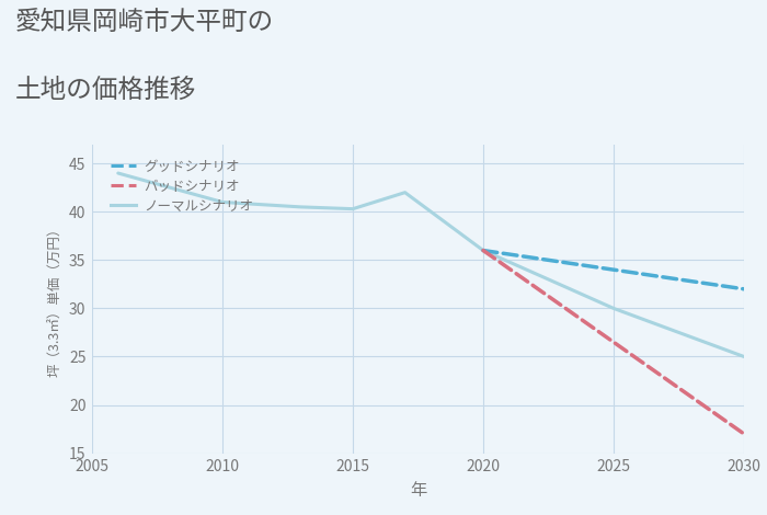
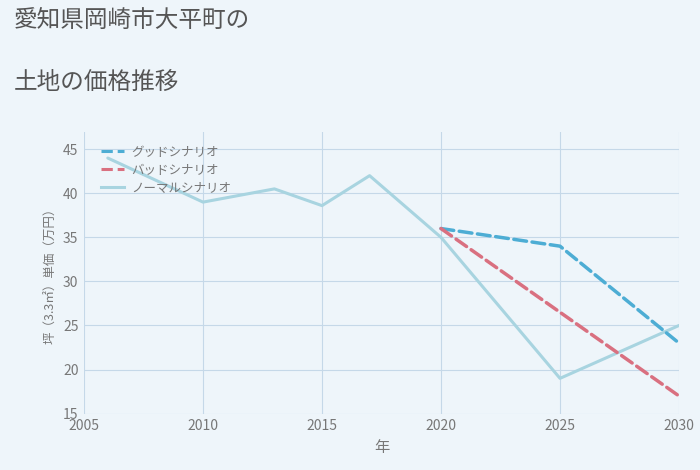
ノーマルシナリオ/2010: 41.0 -> 39.0
ノーマルシナリオ/2015: 40.3 -> 38.6
ノーマルシナリオ/2020: 36.0 -> 35.0
ノーマルシナリオ/2025: 30.0 -> 19.0
グッドシナリオ/2030: 32 -> 23
